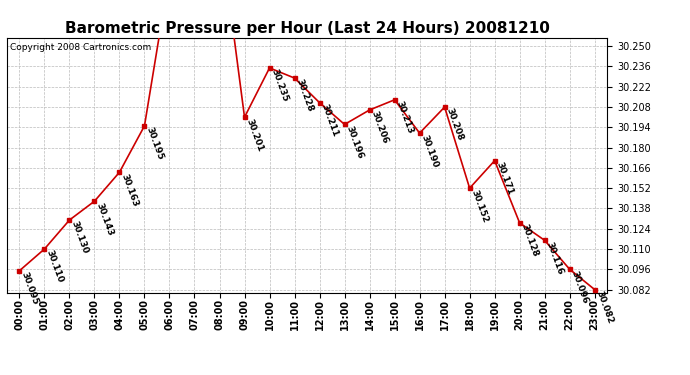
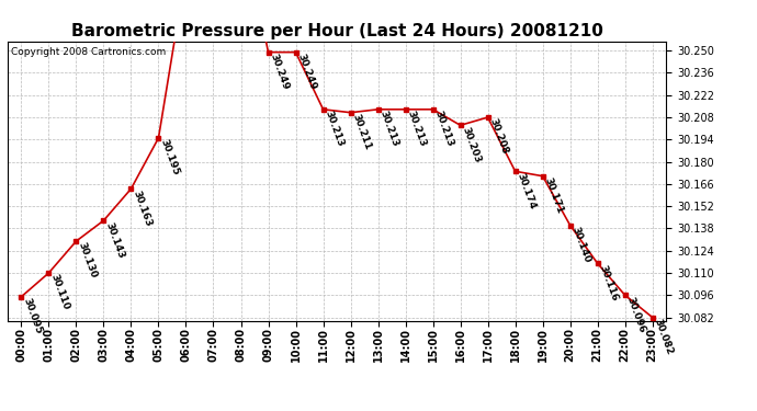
09:00: 30.201 -> 30.249
10:00: 30.235 -> 30.249
11:00: 30.228 -> 30.213
13:00: 30.196 -> 30.213
14:00: 30.206 -> 30.213
16:00: 30.190 -> 30.203
18:00: 30.152 -> 30.174
20:00: 30.128 -> 30.140
